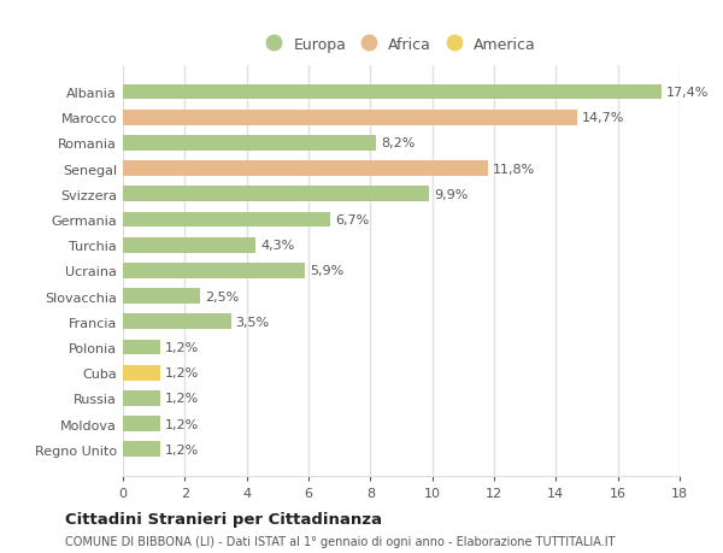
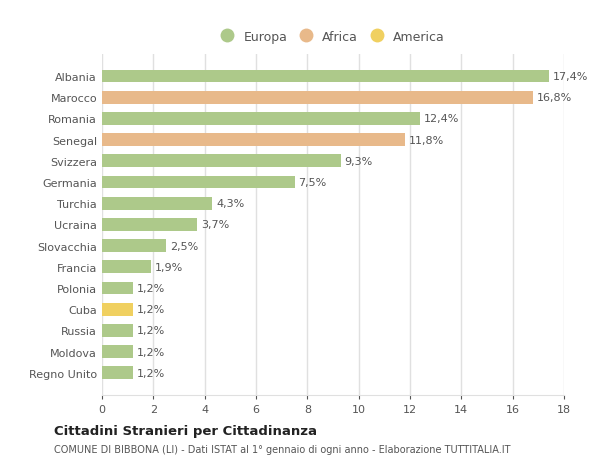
Marocco: 14,7% -> 16,8%
Romania: 8,2% -> 12,4%
Svizzera: 9,9% -> 9,3%
Germania: 6,7% -> 7,5%
Ucraina: 5,9% -> 3,7%
Francia: 3,5% -> 1,9%
